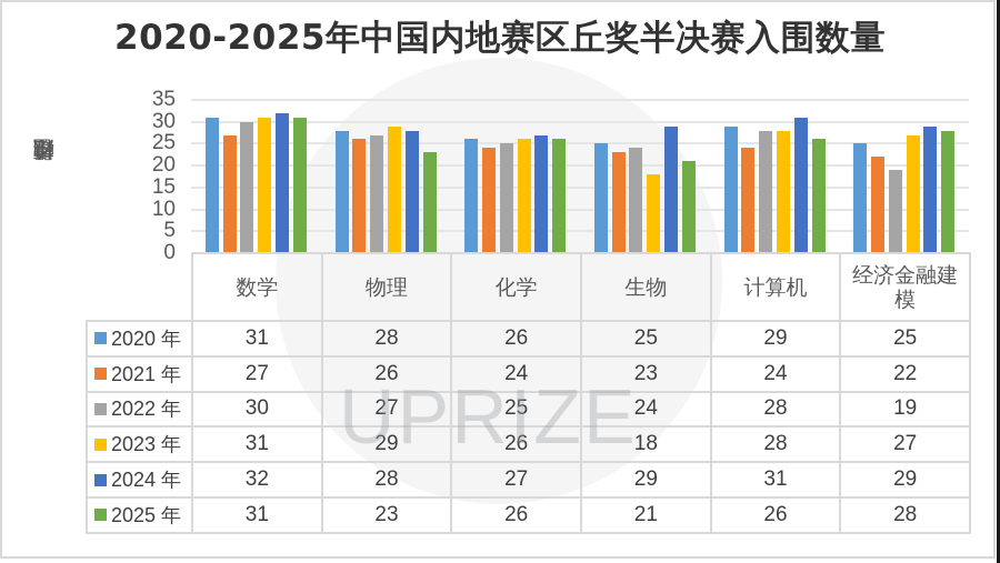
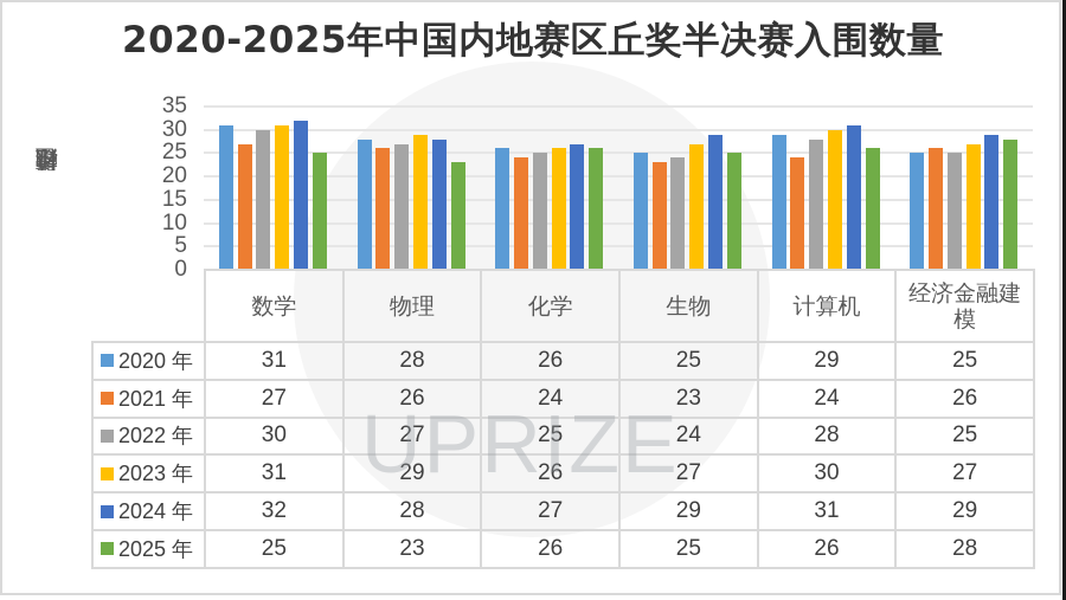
2025 年/数学: 31 -> 25
2023 年/生物: 18 -> 27
2025 年/生物: 21 -> 25
2023 年/计算机: 28 -> 30
2021 年/经济金融建模: 22 -> 26
2022 年/经济金融建模: 19 -> 25
